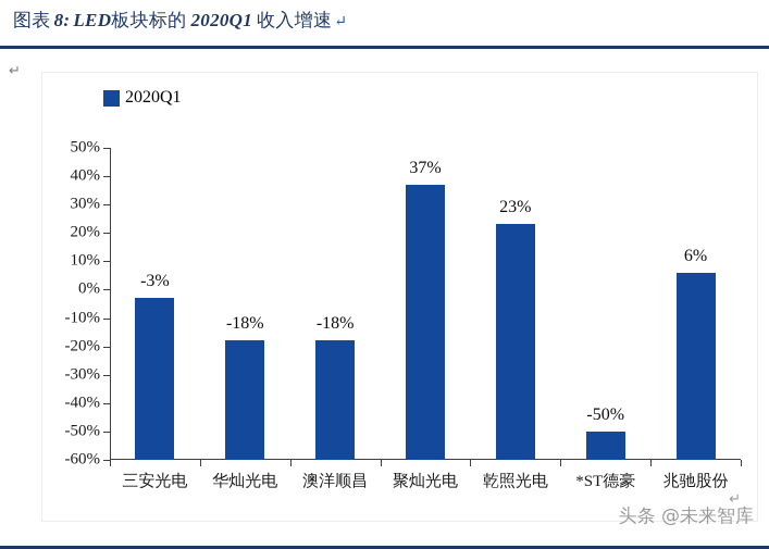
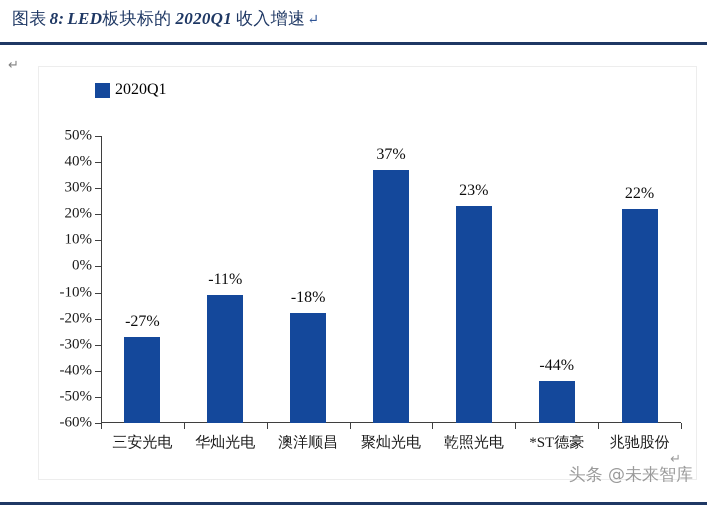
三安光电: -3% -> -27%
华灿光电: -18% -> -11%
*ST德豪: -50% -> -44%
兆驰股份: 6% -> 22%
